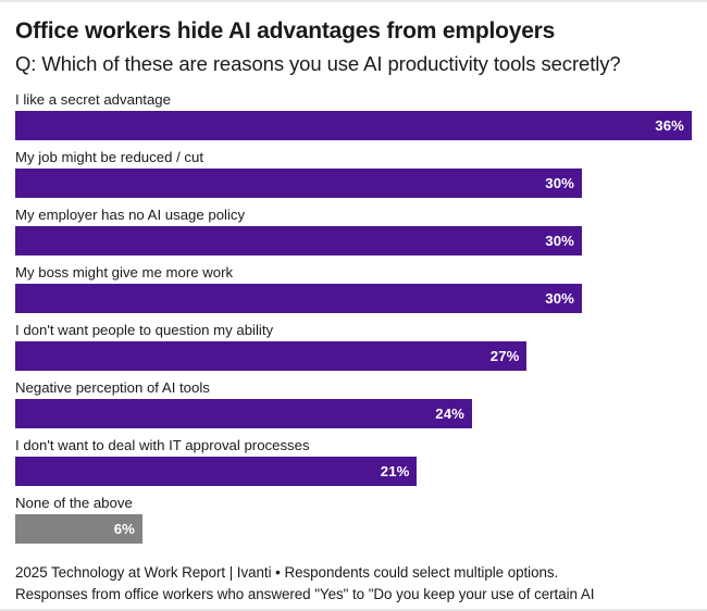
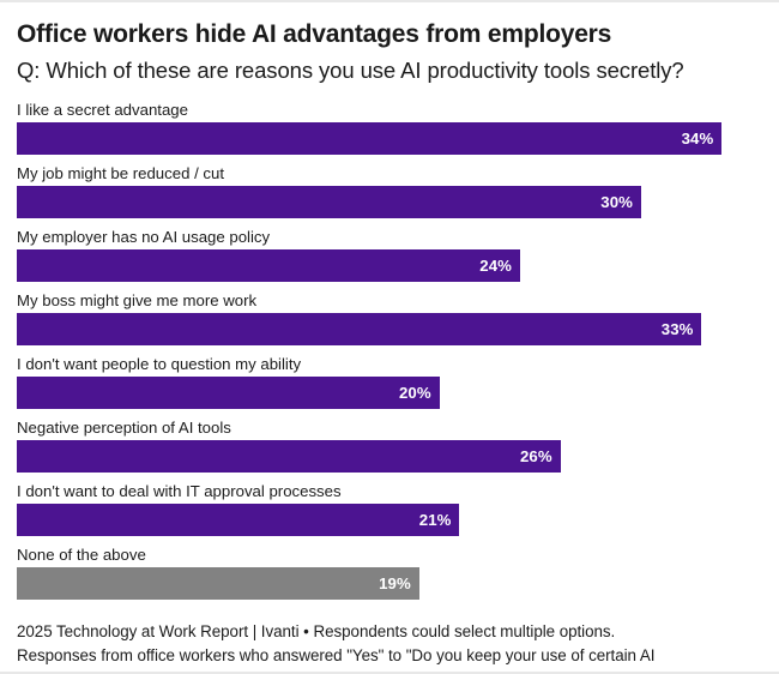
I like a secret advantage: 36% -> 34%
My employer has no AI usage policy: 30% -> 24%
My boss might give me more work: 30% -> 33%
I don't want people to question my ability: 27% -> 20%
Negative perception of AI tools: 24% -> 26%
None of the above: 6% -> 19%
